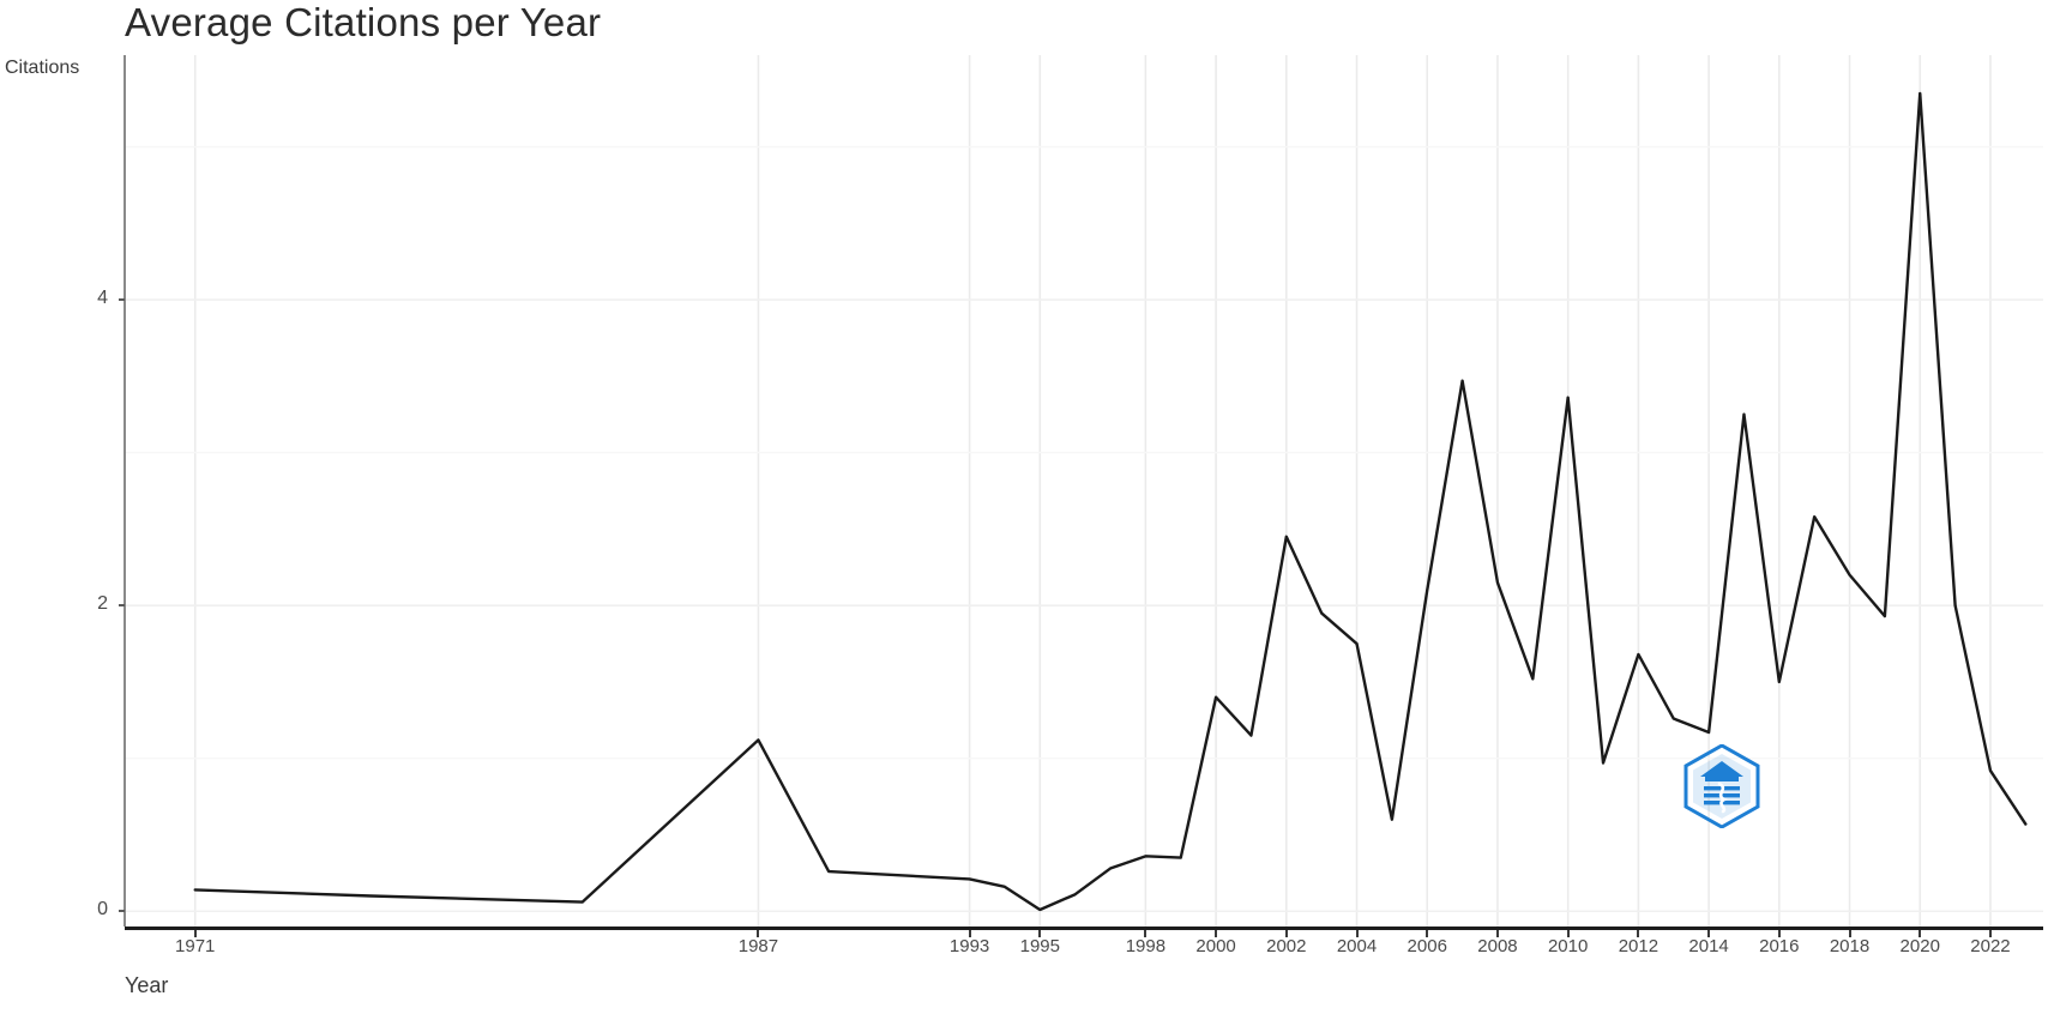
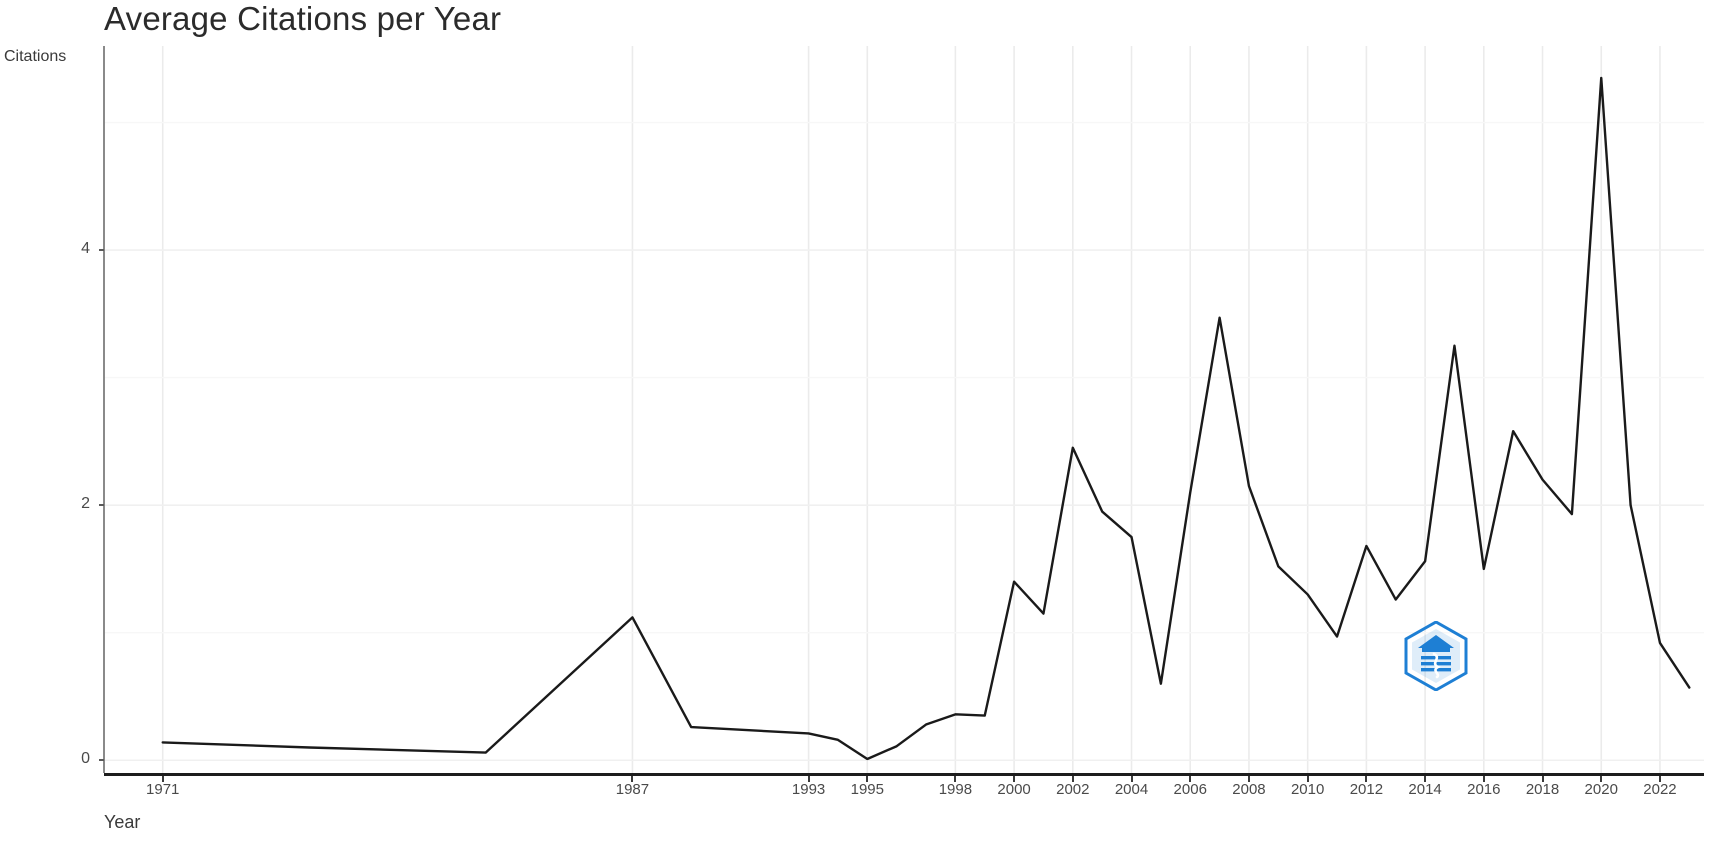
2010: 3.36 -> 1.30
2014: 1.17 -> 1.56
